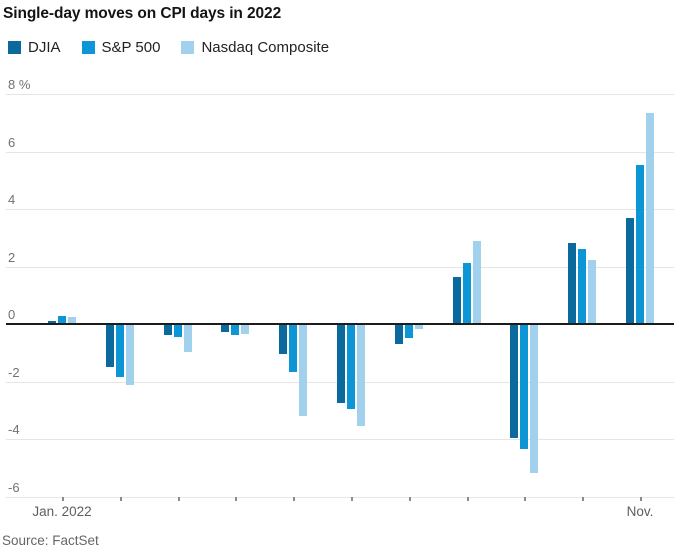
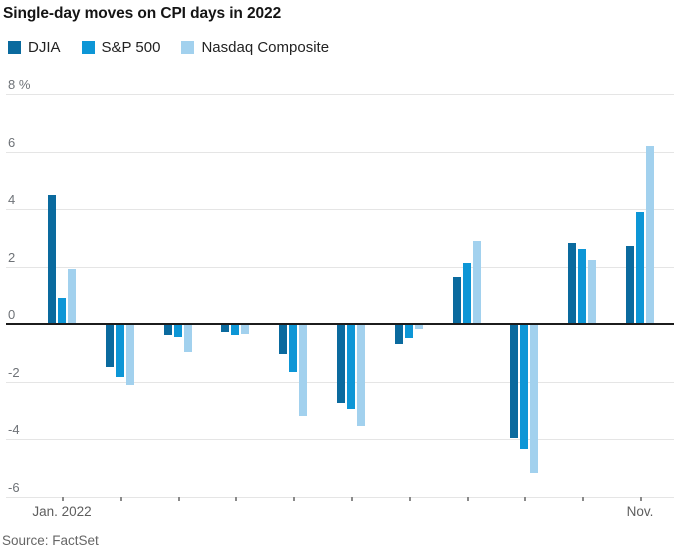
DJIA/Jan. 2022: 0.1% -> 4.5%
S&P 500/Jan. 2022: 0.3% -> 0.9%
Nasdaq Composite/Jan. 2022: 0.2% -> 1.9%
DJIA/Nov.: 3.7% -> 2.7%
S&P 500/Nov.: 5.5% -> 3.9%
Nasdaq Composite/Nov.: 7.3% -> 6.2%
